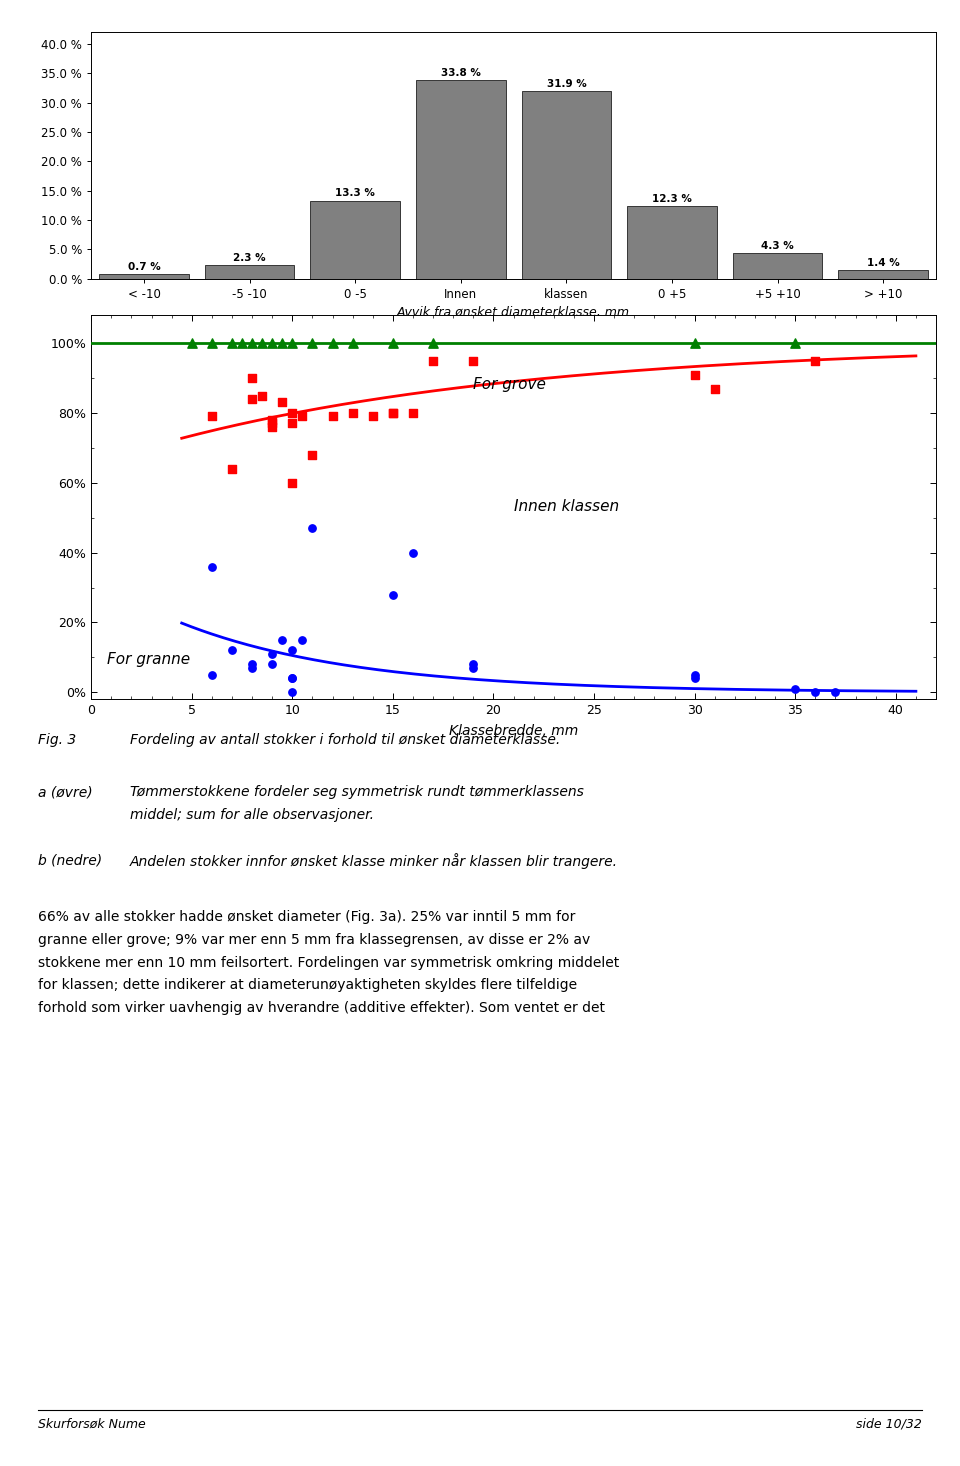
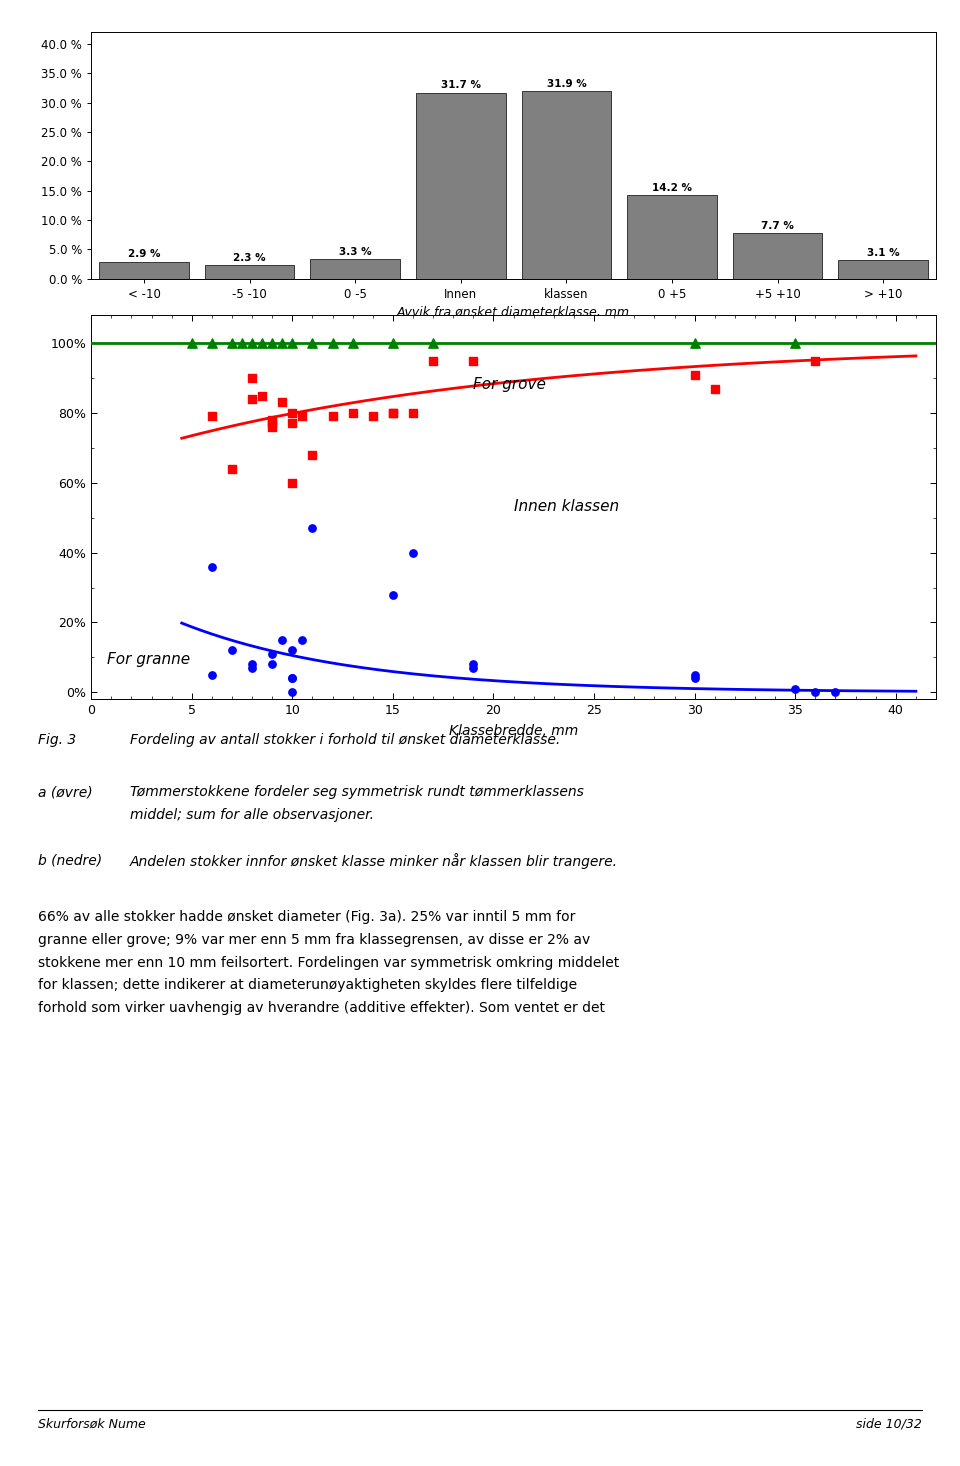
< -10: 0.7 -> 2.9
0 -5: 13.3 -> 3.3
Innen: 33.8 -> 31.7
0 +5: 12.3 -> 14.2
+5 +10: 4.3 -> 7.7
> +10: 1.4 -> 3.1
